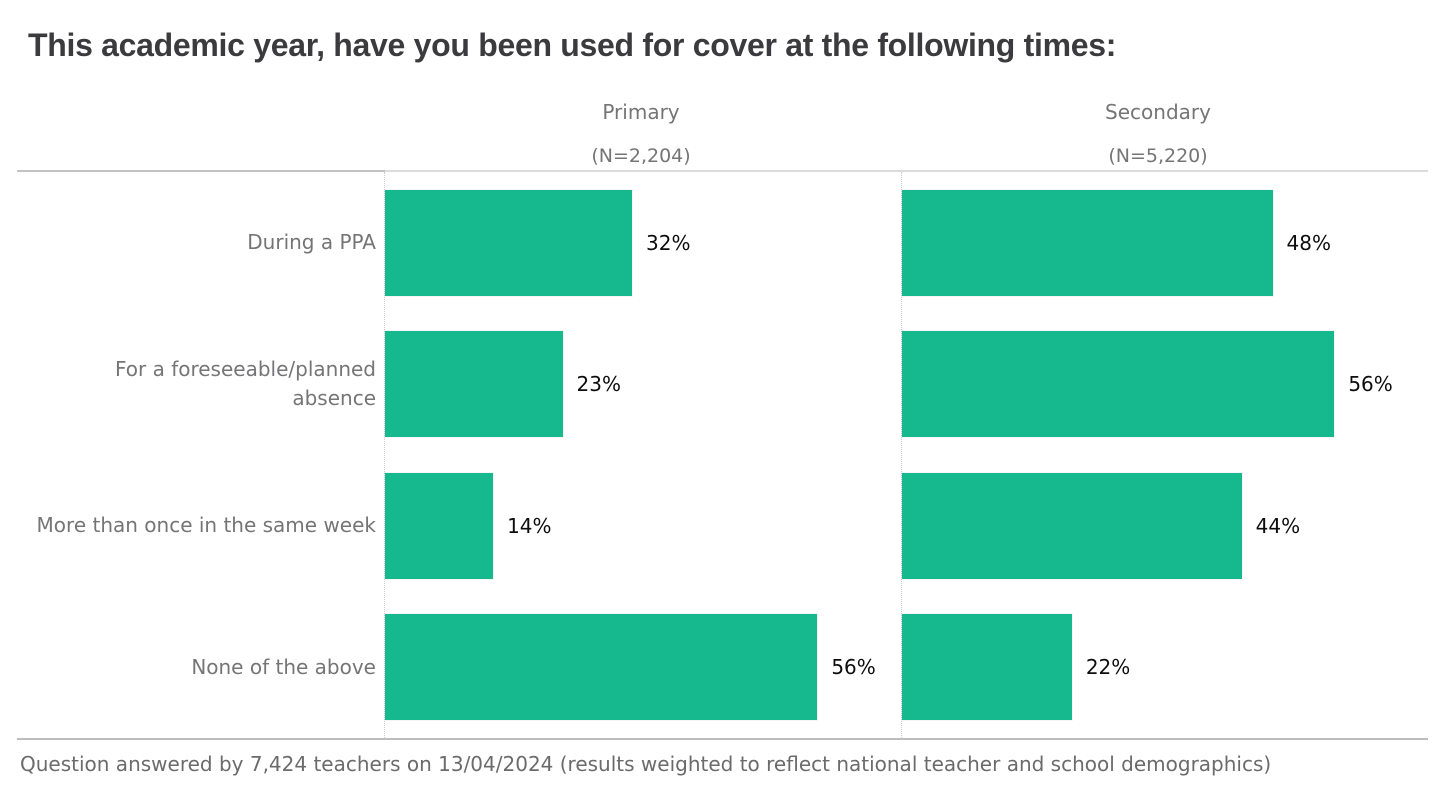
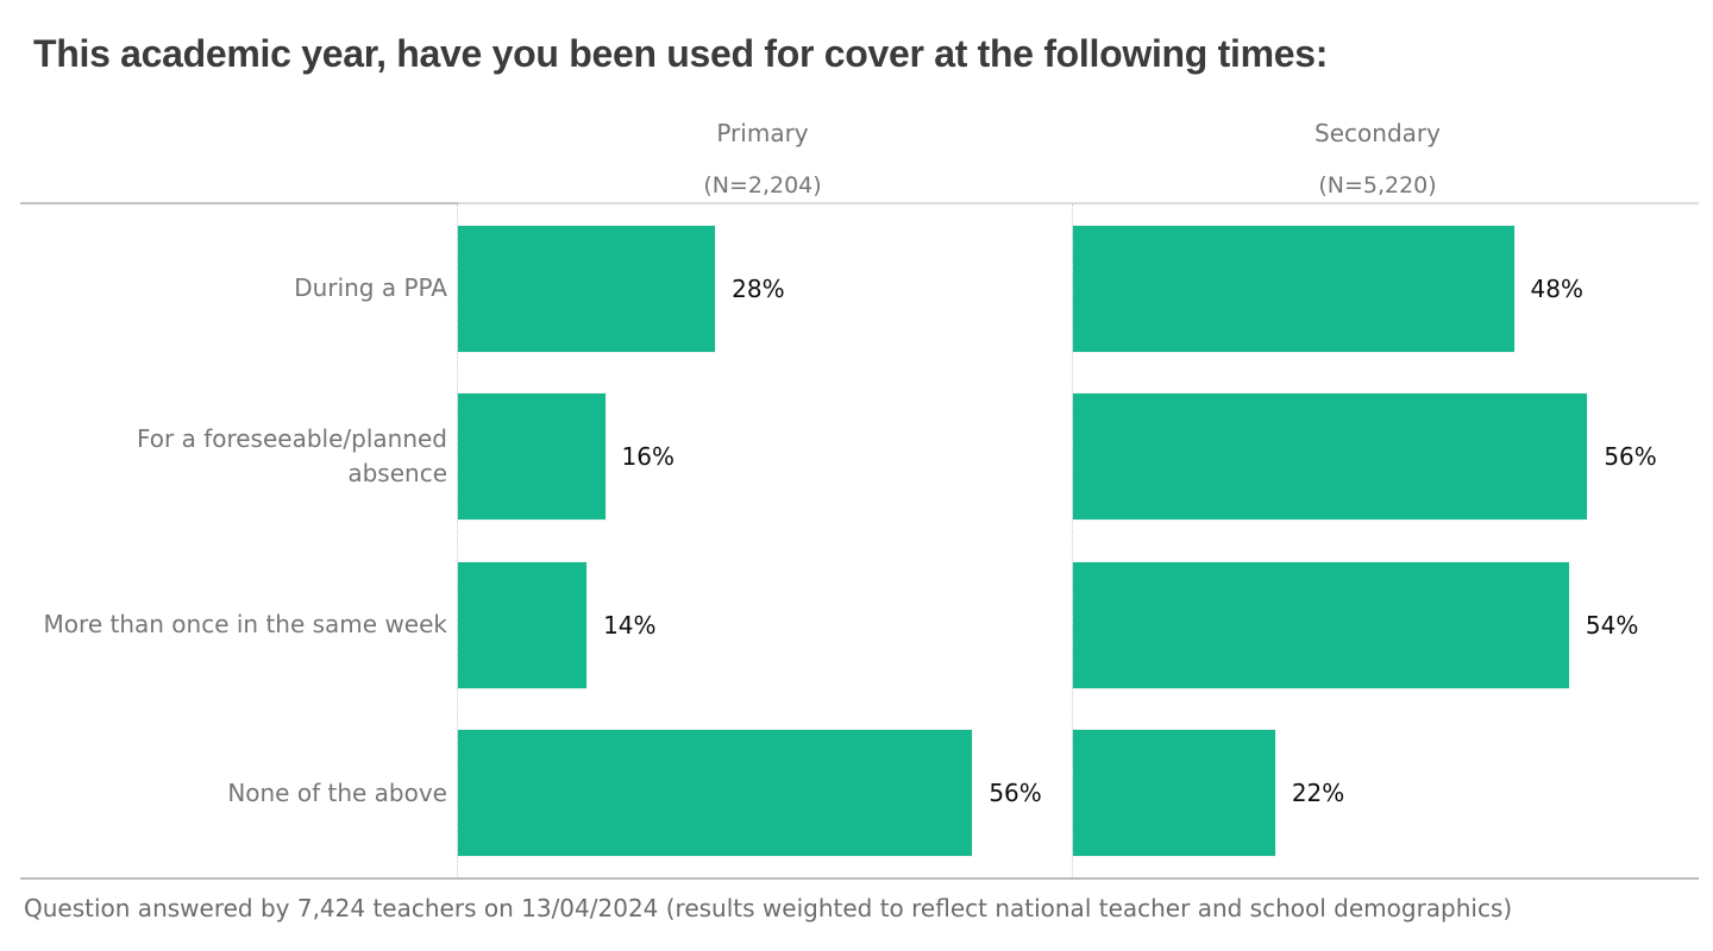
Primary/During a PPA: 32% -> 28%
Primary/For a foreseeable/planned absence: 23% -> 16%
Secondary/More than once in the same week: 44% -> 54%
